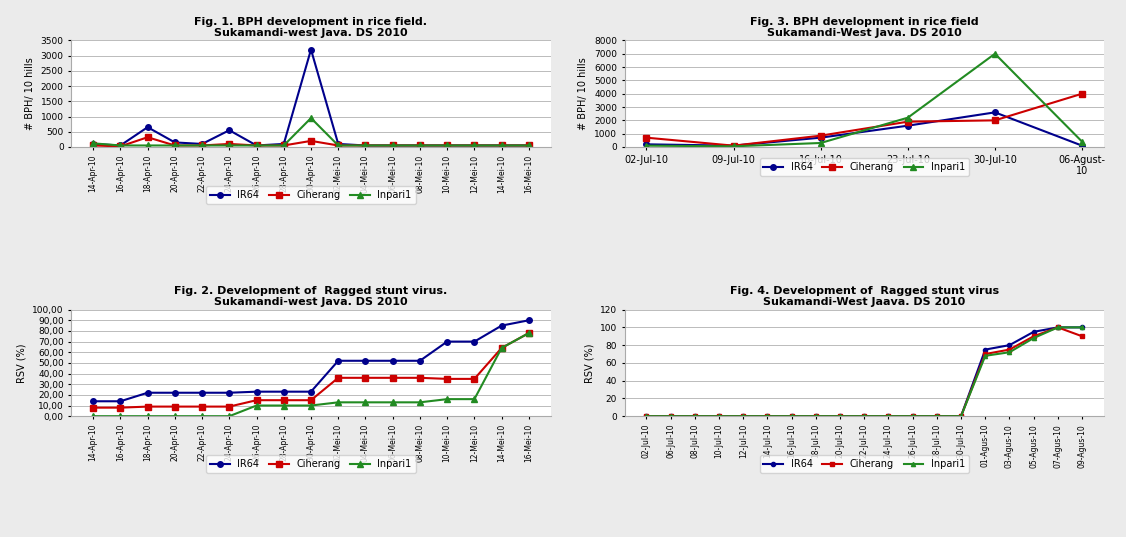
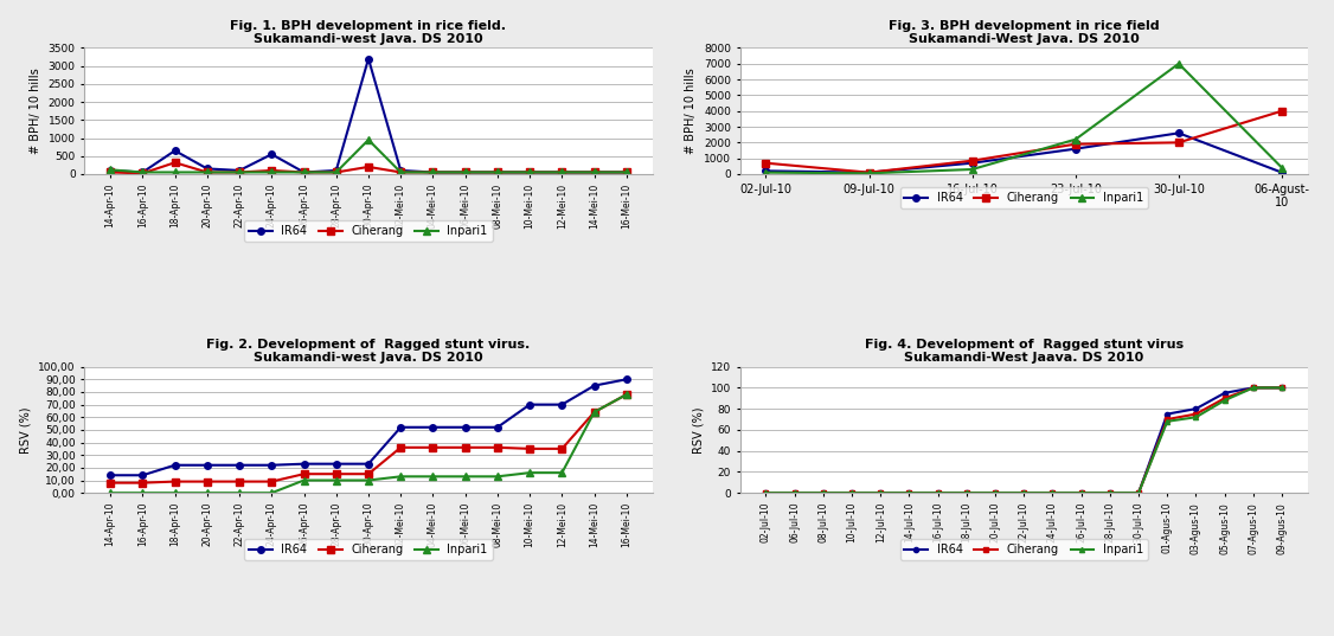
Ciherang/09-Agus-10: 90 -> 100
